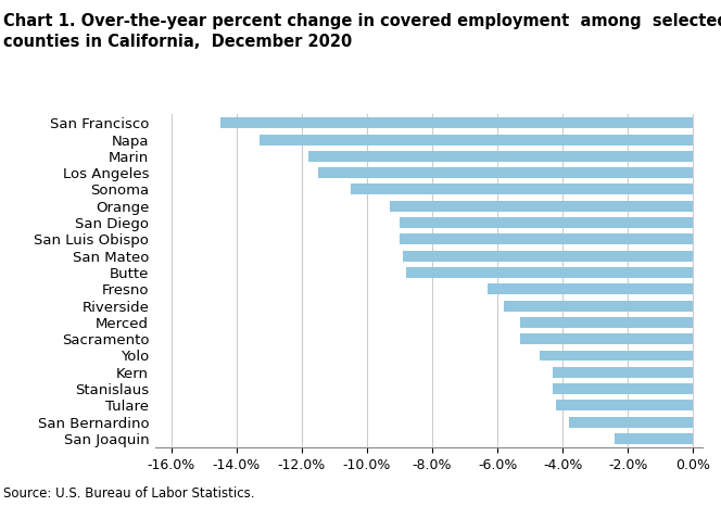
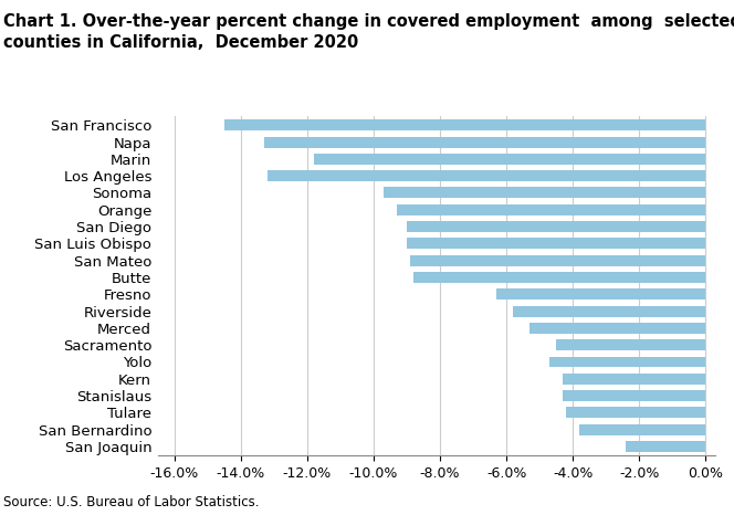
Los Angeles: -11.5% -> -13.2%
Sonoma: -10.5% -> -9.7%
Sacramento: -5.3% -> -4.5%
